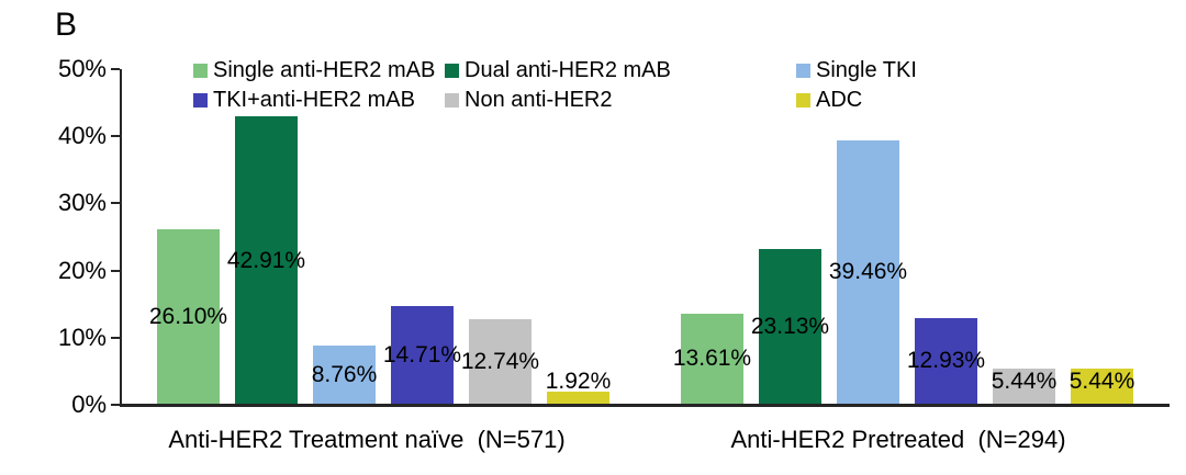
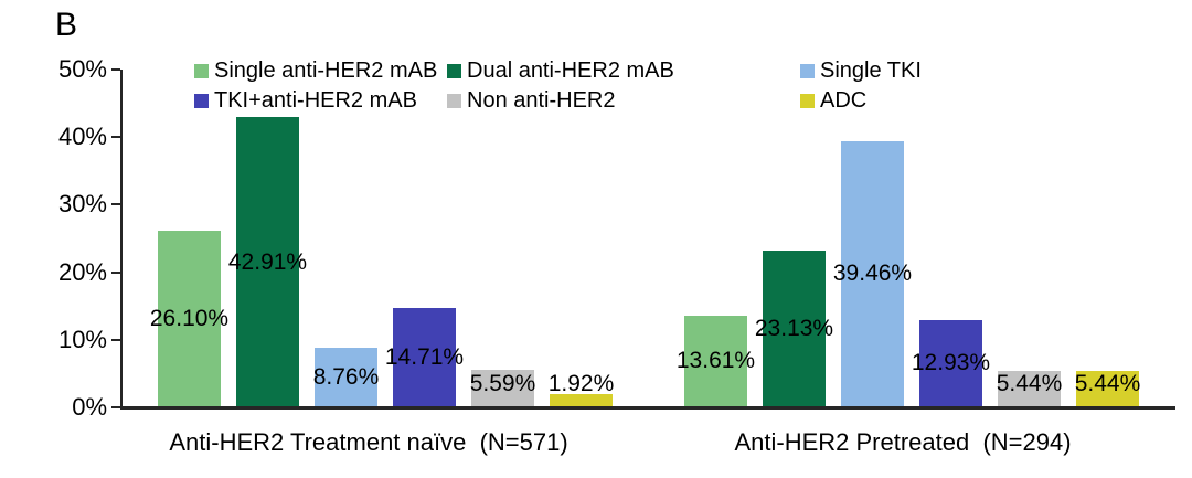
Non anti-HER2/Anti-HER2 Treatment naïve (N=571): 12.74% -> 5.59%
